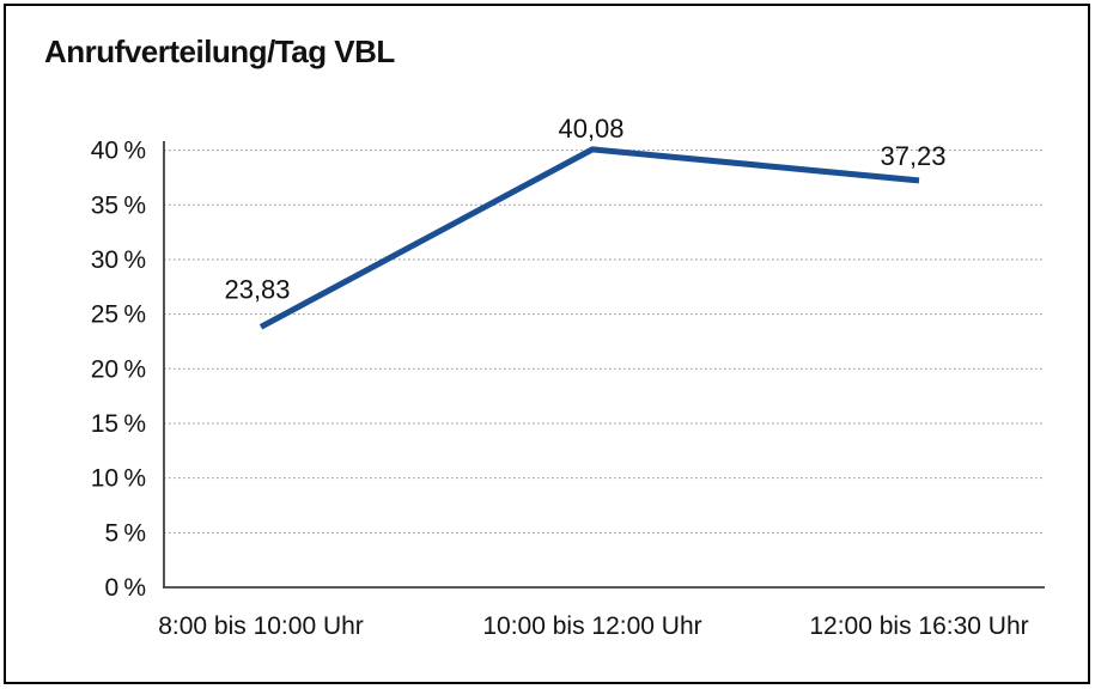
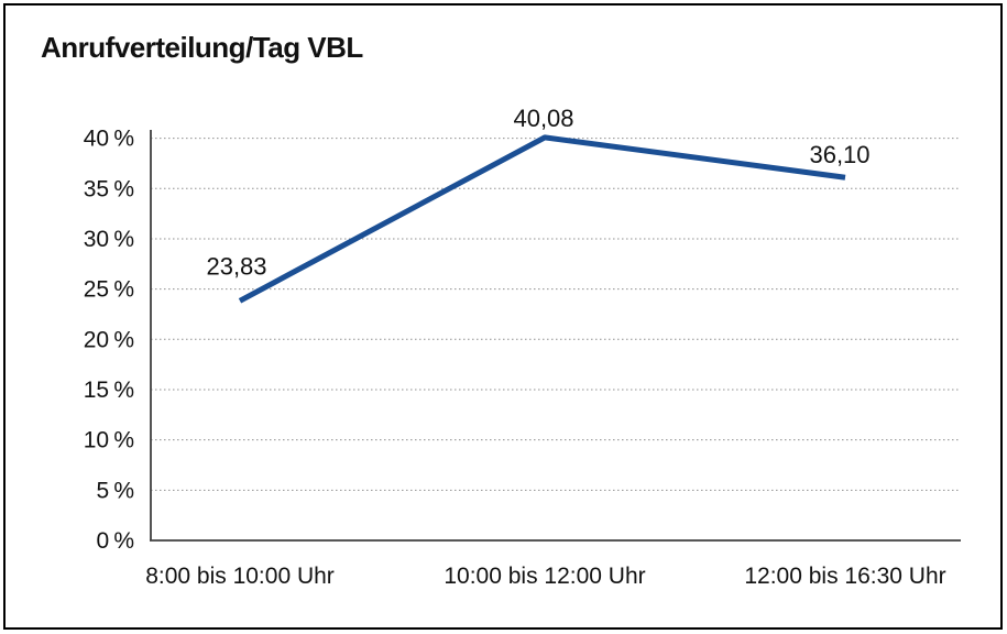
12:00 bis 16:30 Uhr: 37,23 -> 36,10
